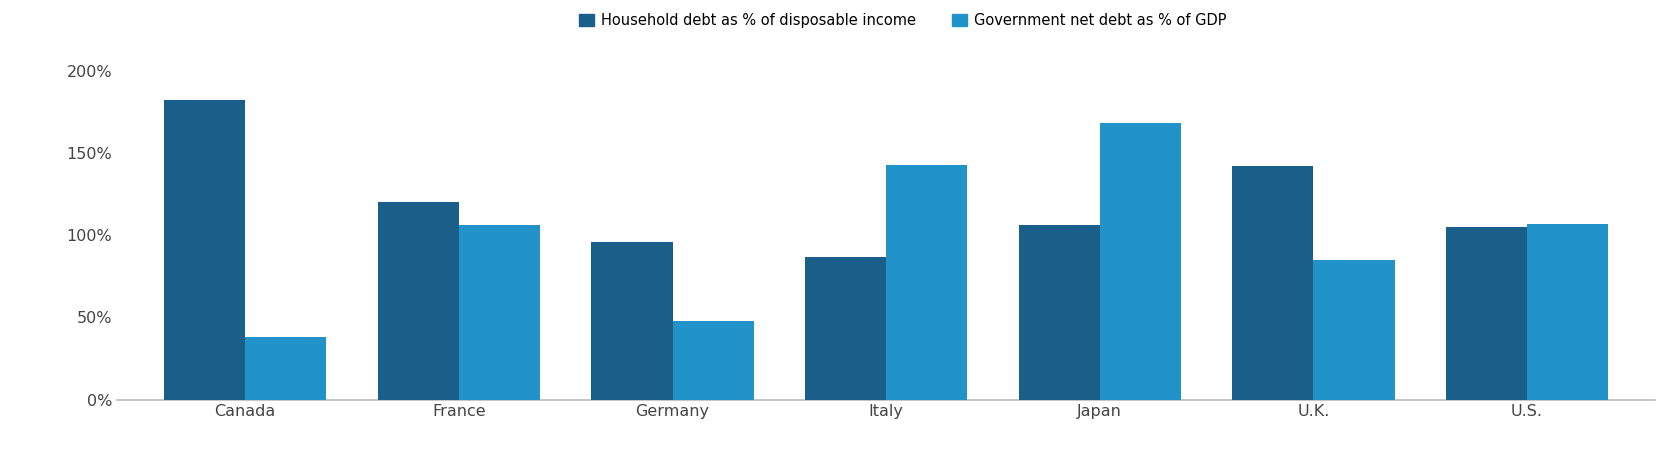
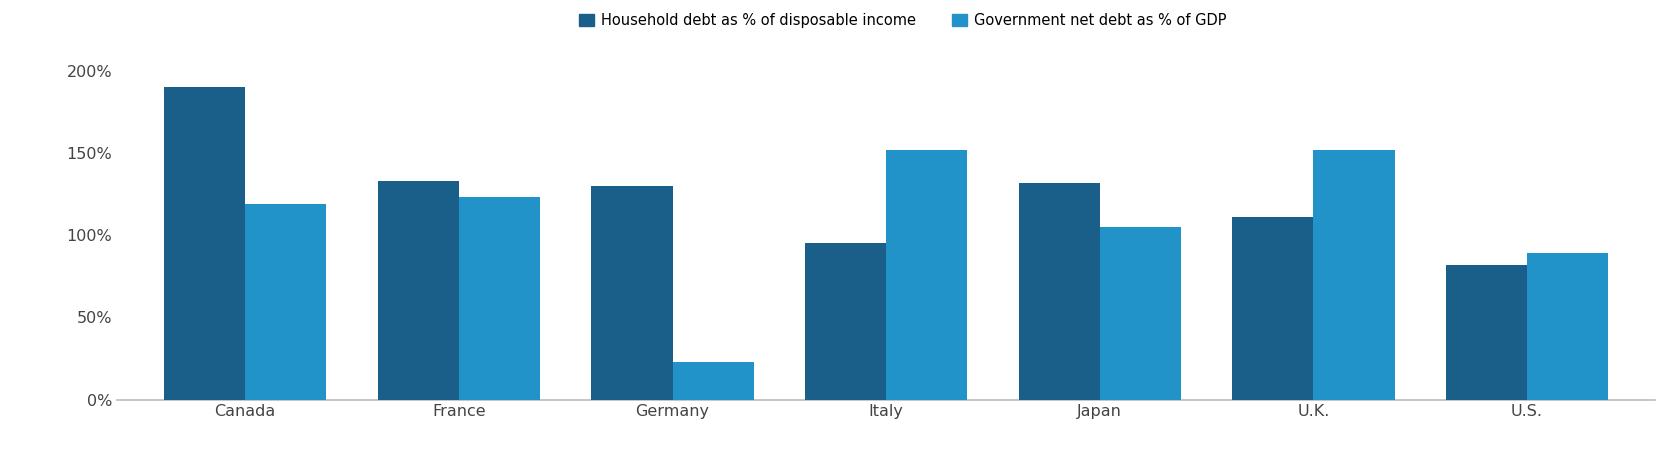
Household debt as % of disposable income/Canada: 182% -> 190%
Government net debt as % of GDP/Canada: 38% -> 119%
Household debt as % of disposable income/France: 120% -> 133%
Government net debt as % of GDP/France: 106% -> 123%
Household debt as % of disposable income/Germany: 96% -> 130%
Government net debt as % of GDP/Germany: 48% -> 23%
Household debt as % of disposable income/Italy: 87% -> 95%
Government net debt as % of GDP/Italy: 143% -> 152%
Household debt as % of disposable income/Japan: 106% -> 132%
Government net debt as % of GDP/Japan: 168% -> 105%
Household debt as % of disposable income/U.K.: 142% -> 111%
Government net debt as % of GDP/U.K.: 85% -> 152%
Household debt as % of disposable income/U.S.: 105% -> 82%
Government net debt as % of GDP/U.S.: 107% -> 89%
